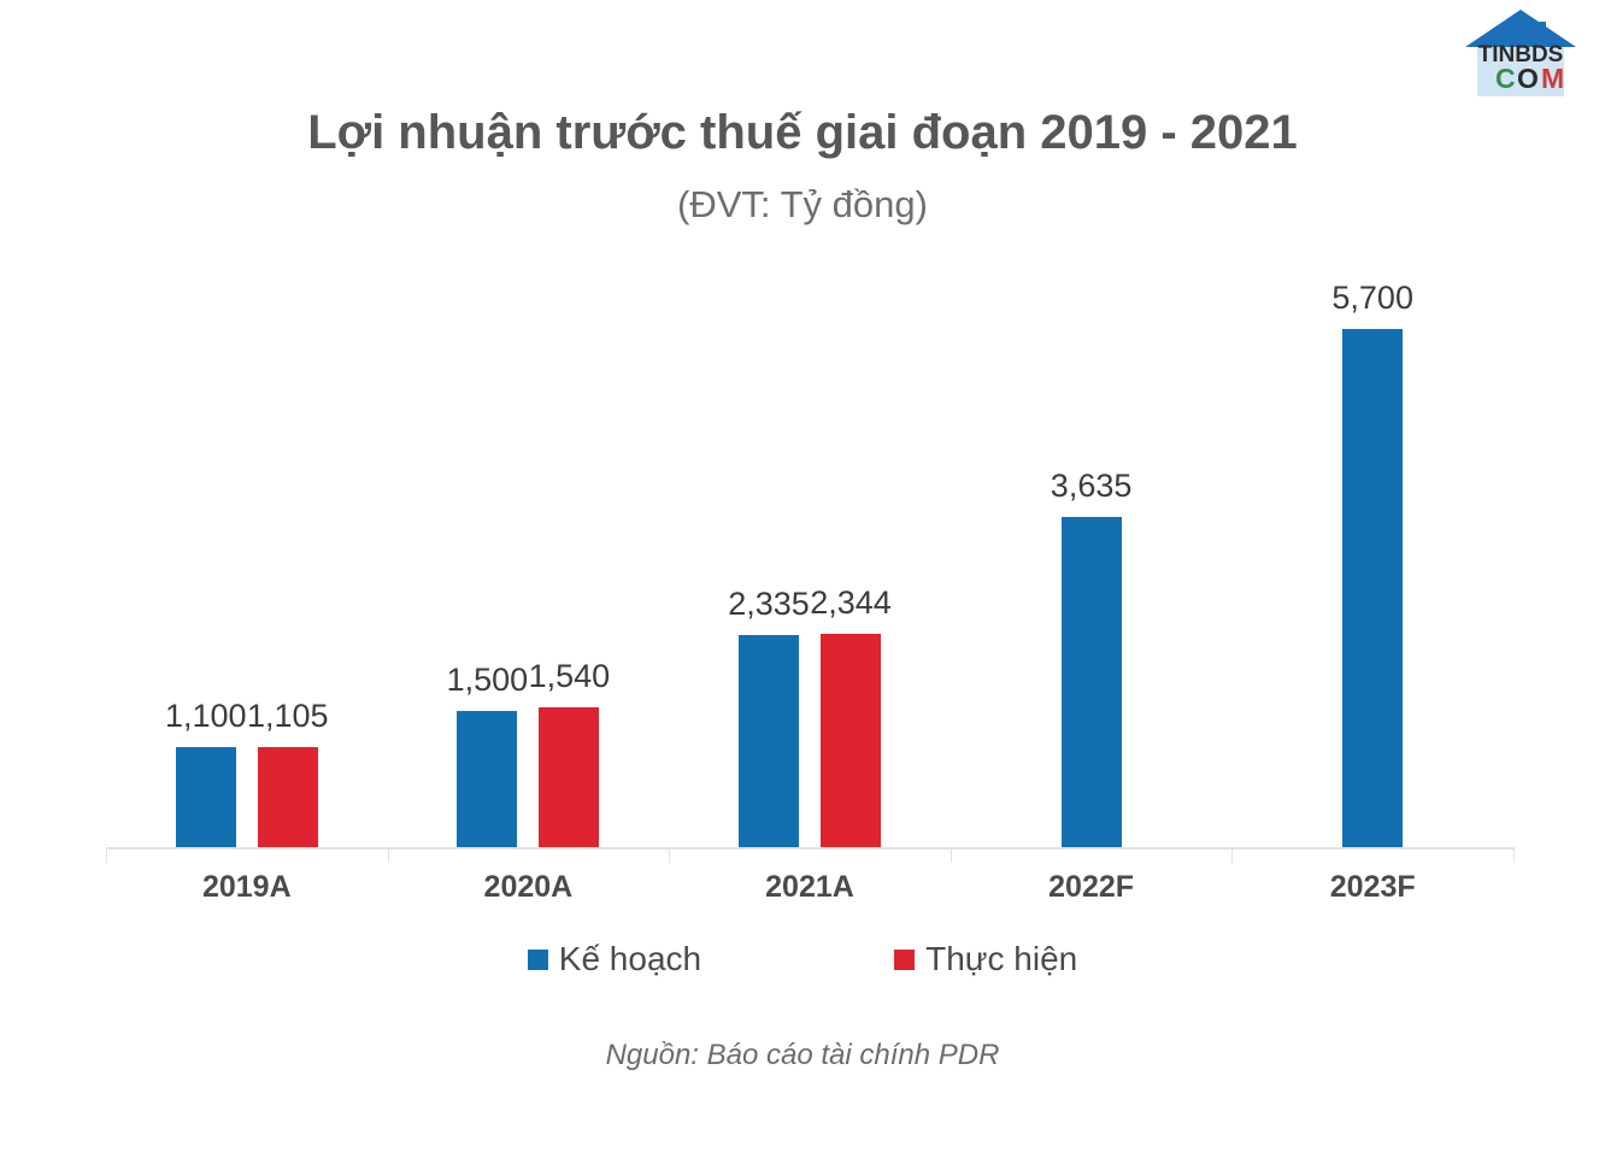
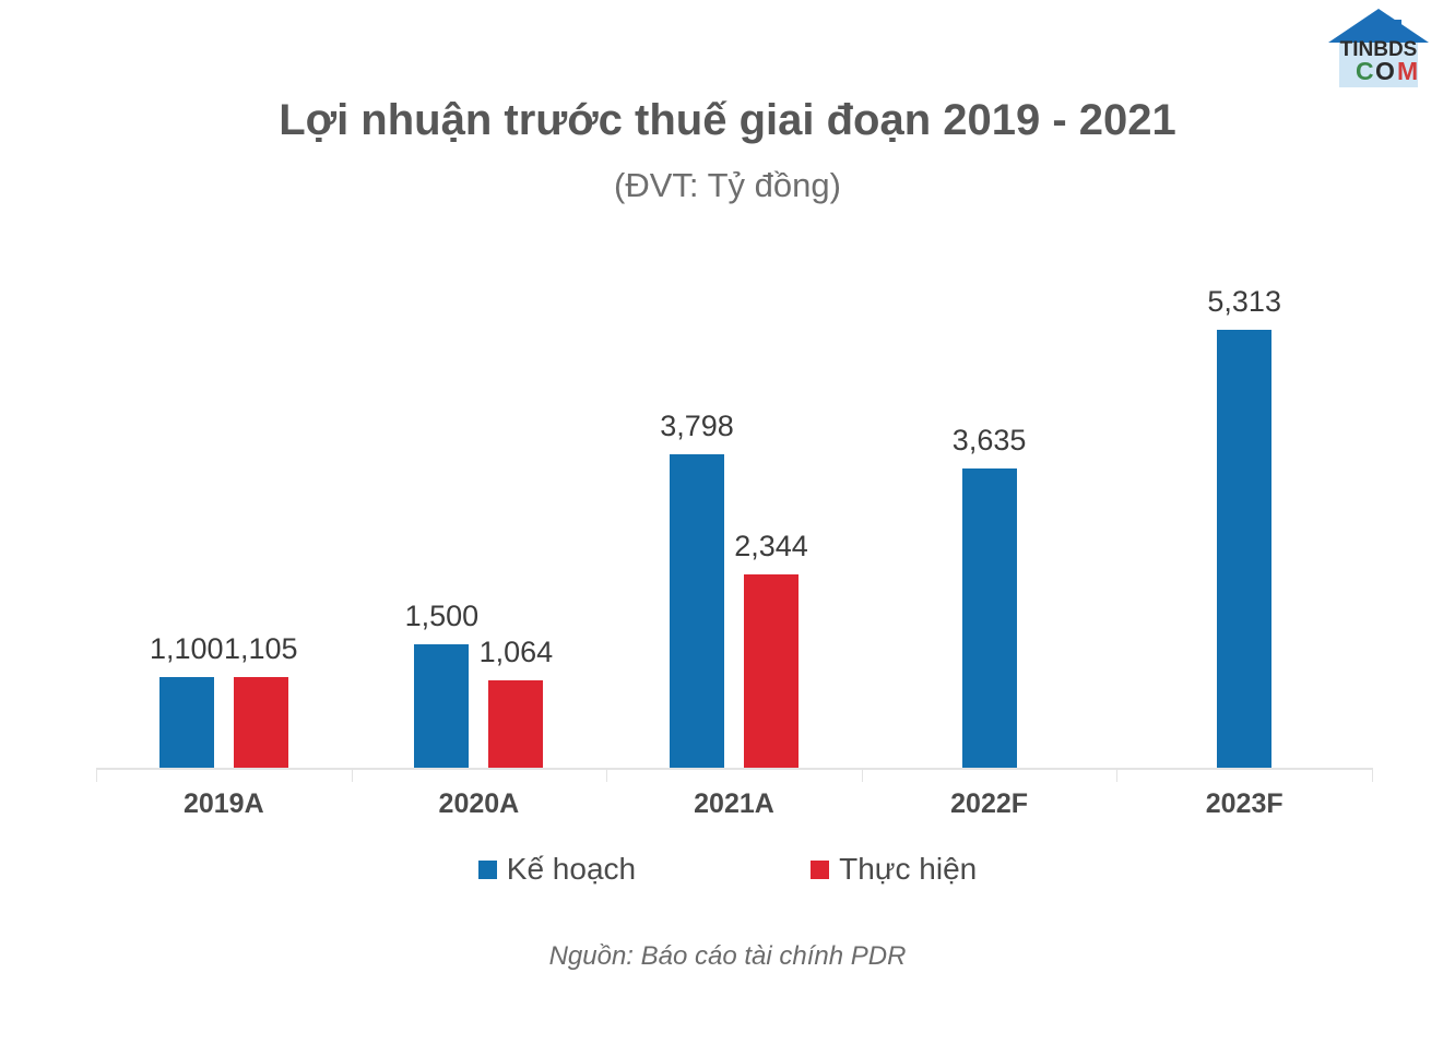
Thực hiện/2020A: 1,540 -> 1,064
Kế hoạch/2021A: 2,335 -> 3,798
Kế hoạch/2023F: 5,700 -> 5,313
